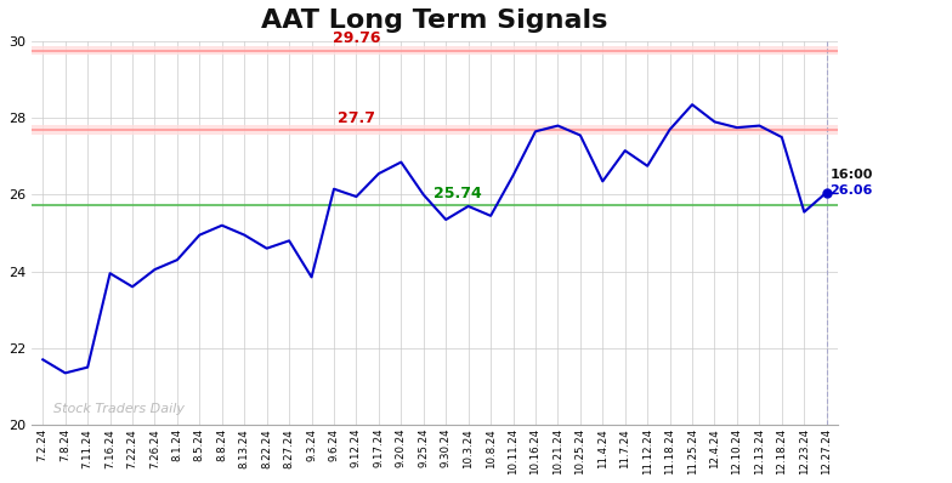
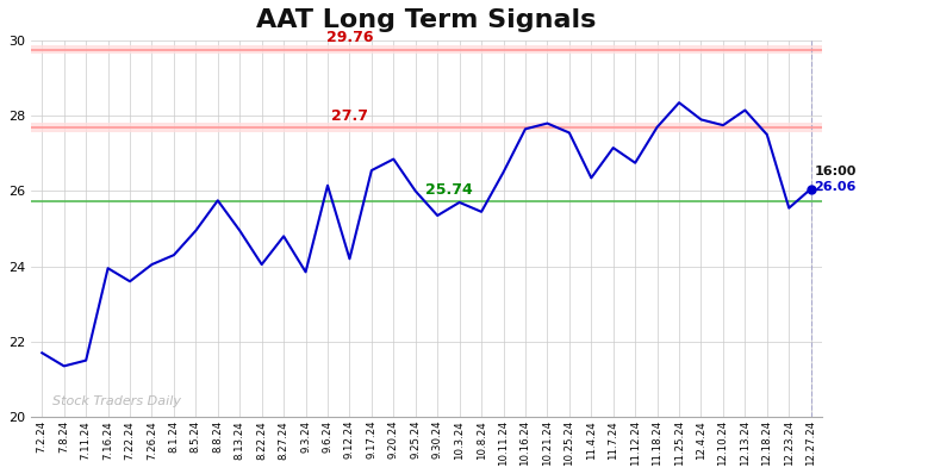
8.8.24: 25.20 -> 25.75
8.22.24: 24.60 -> 24.05
9.12.24: 25.95 -> 24.20
12.13.24: 27.80 -> 28.15
